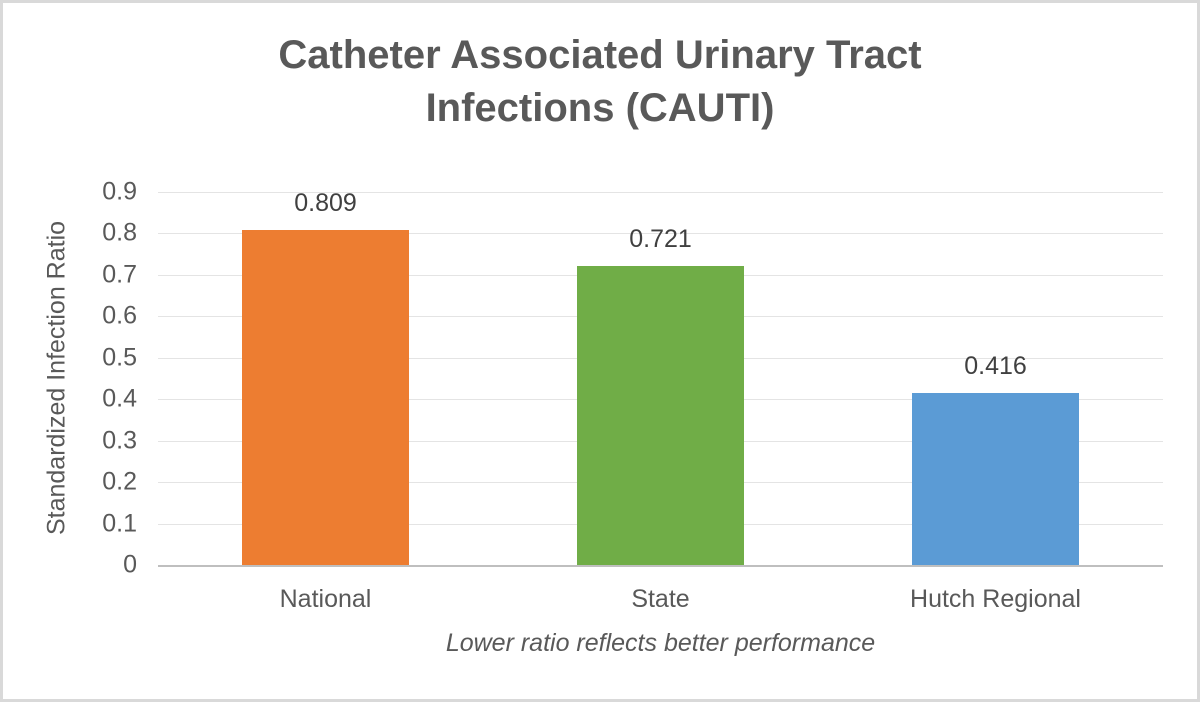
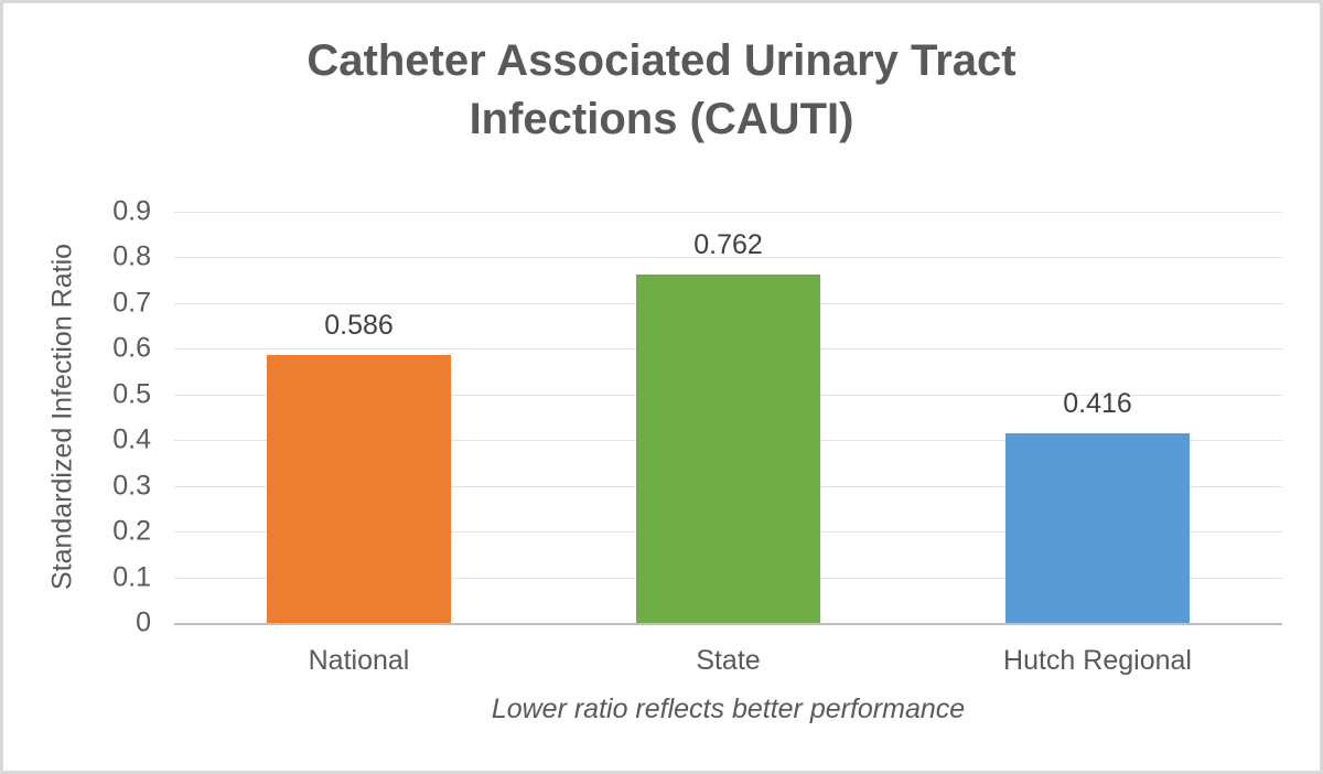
National: 0.809 -> 0.586
State: 0.721 -> 0.762
